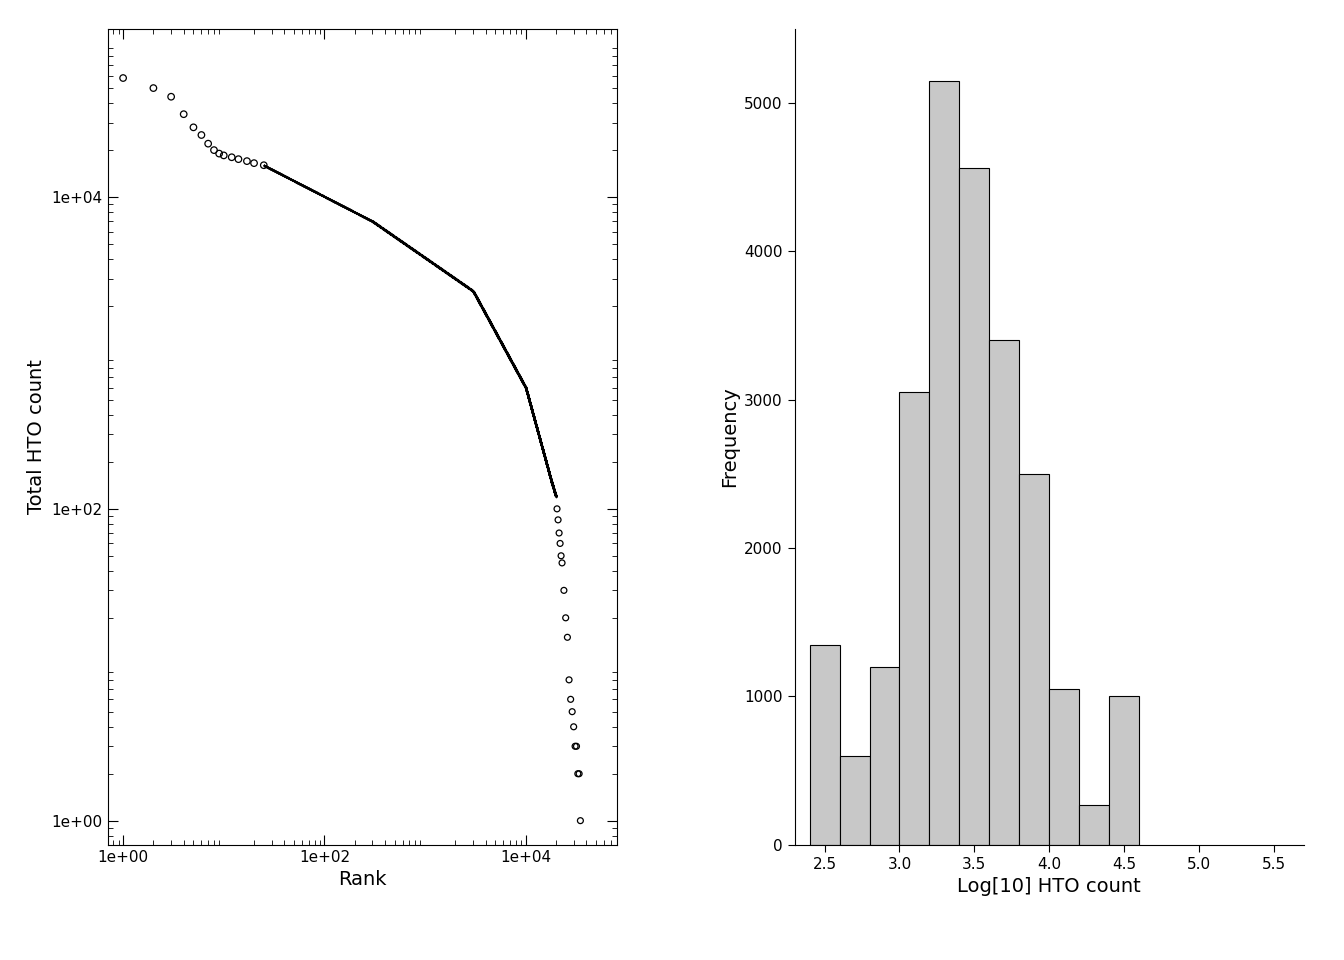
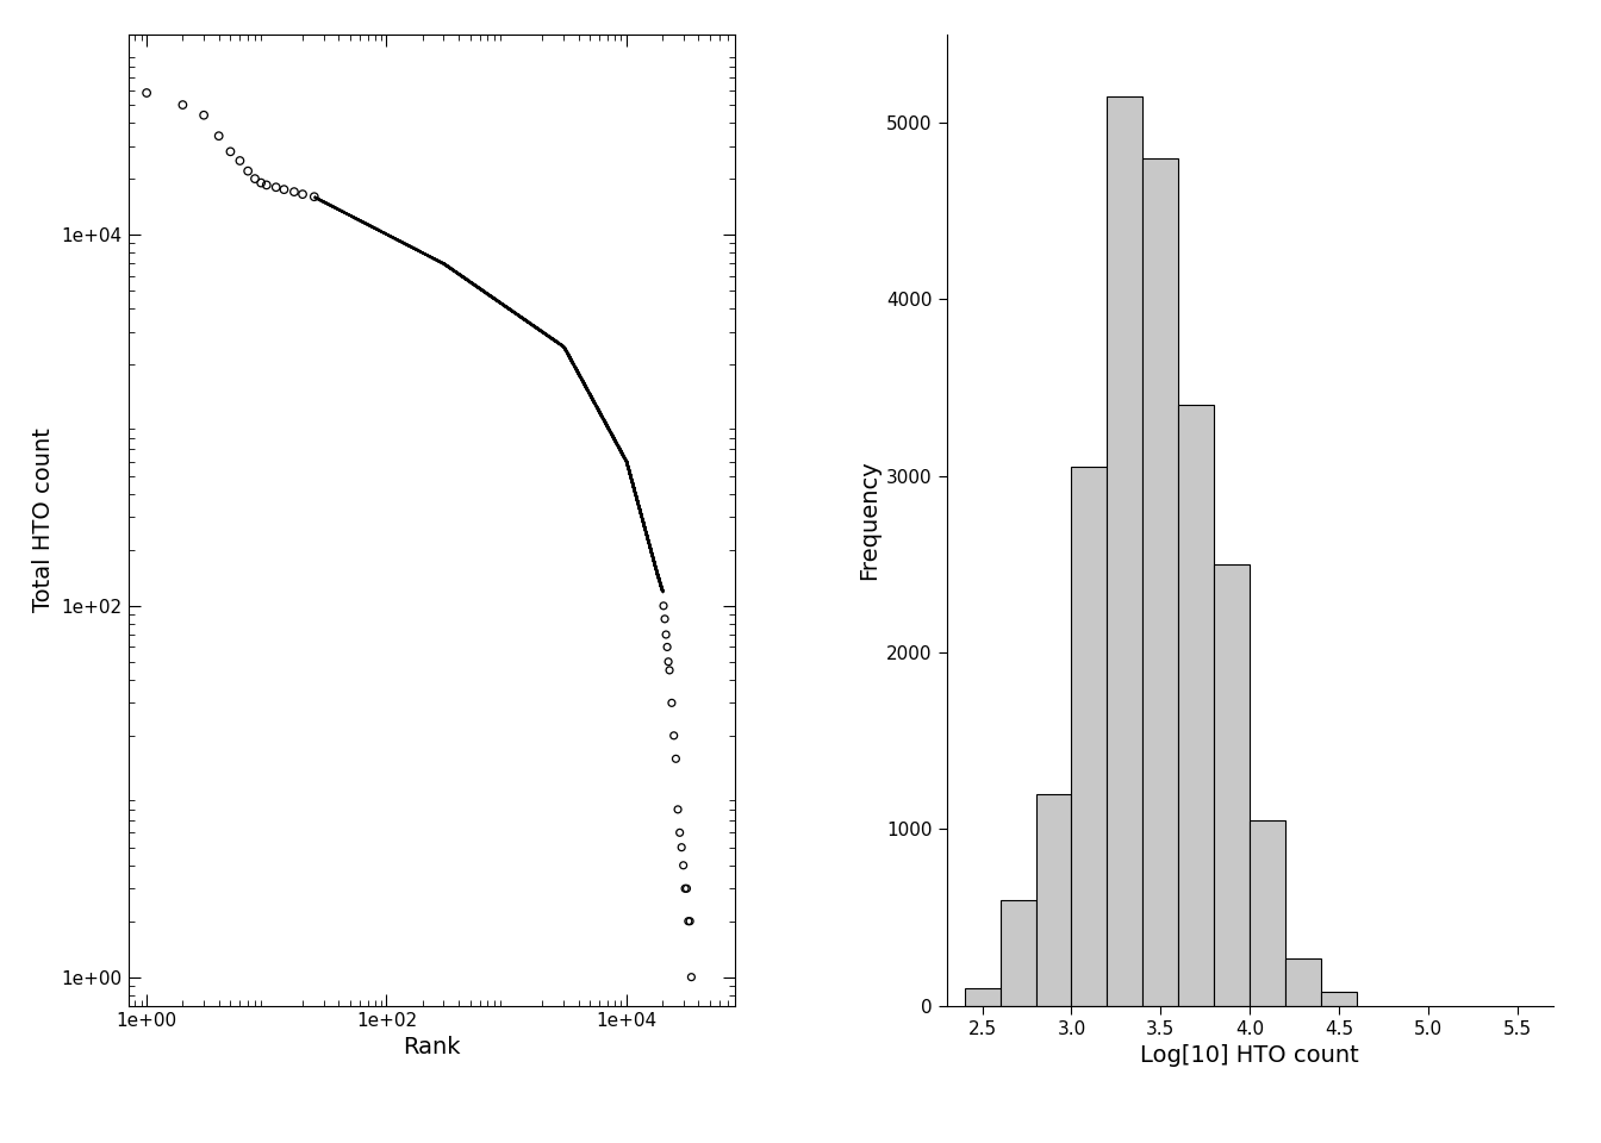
2.5: 1350 -> 100
3.5: 4560 -> 4800
4.5: 1000 -> 80
